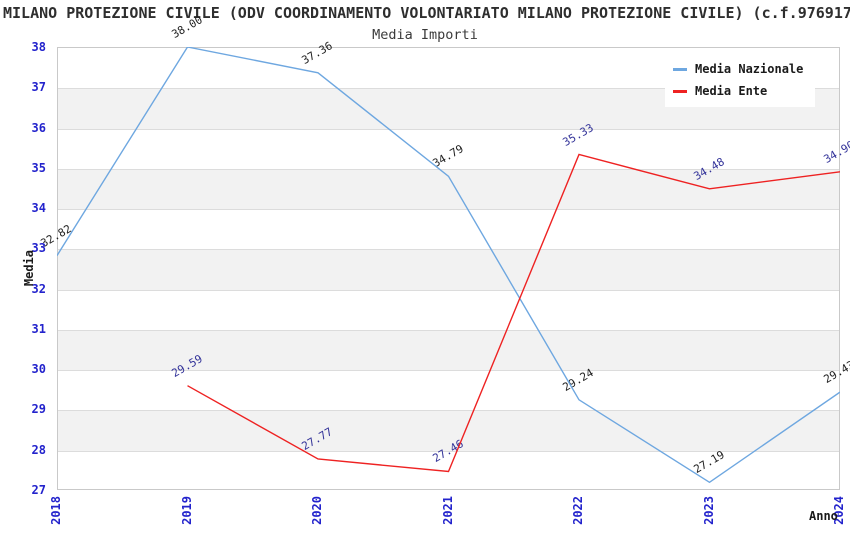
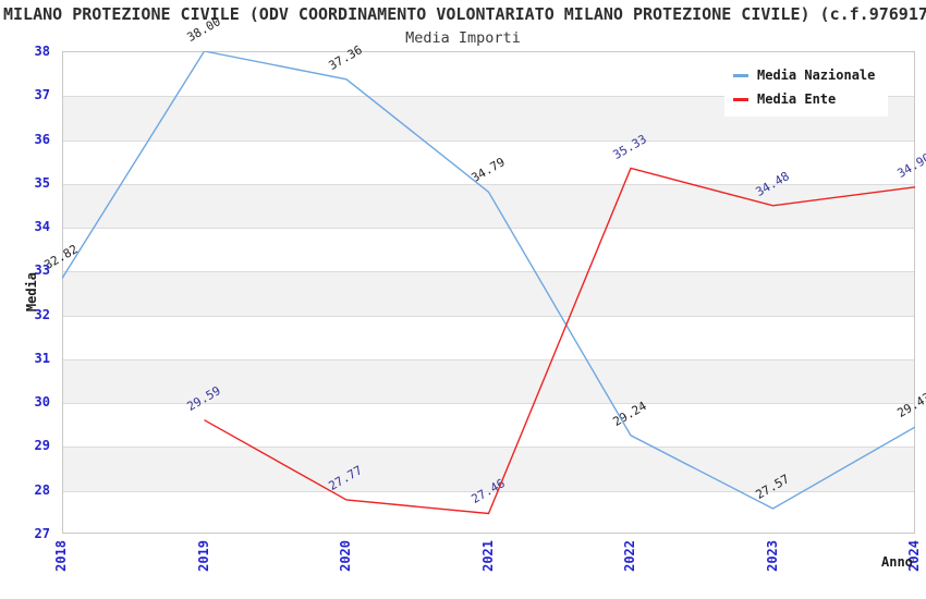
Media Nazionale/2023: 27.19 -> 27.57
